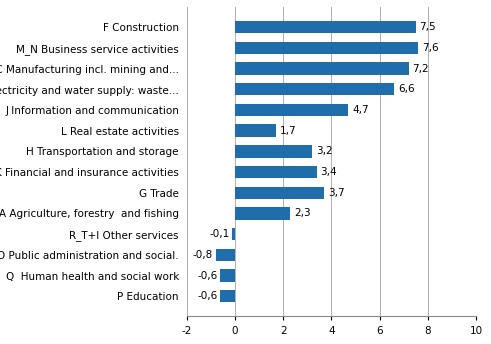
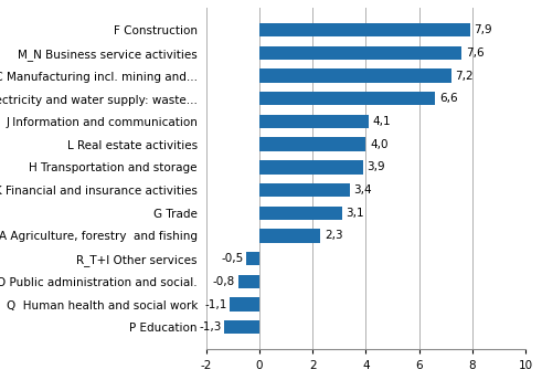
F Construction: 7,5 -> 7,9
J Information and communication: 4,7 -> 4,1
L Real estate activities: 1,7 -> 4,0
H Transportation and storage: 3,2 -> 3,9
G Trade: 3,7 -> 3,1
R_T+I Other services: -0,1 -> -0,5
Q Human health and social work: -0,6 -> -1,1
P Education: -0,6 -> -1,3
